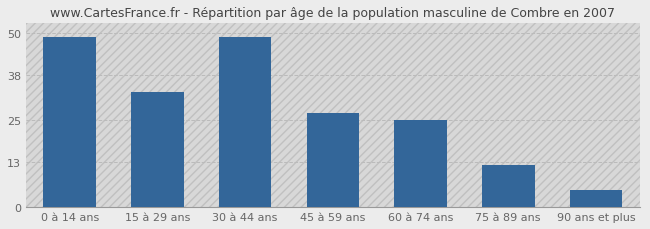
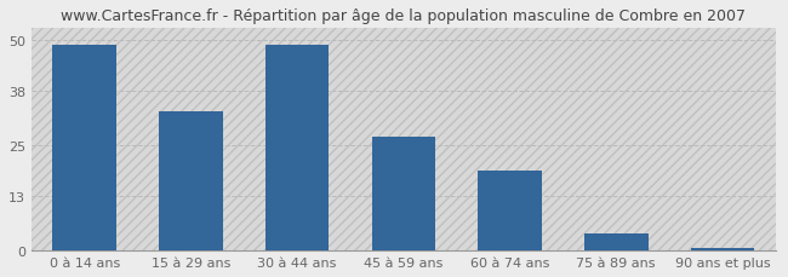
60 à 74 ans: 25.0 -> 19.0
75 à 89 ans: 12.0 -> 4.0
90 ans et plus: 5.0 -> 0.5
